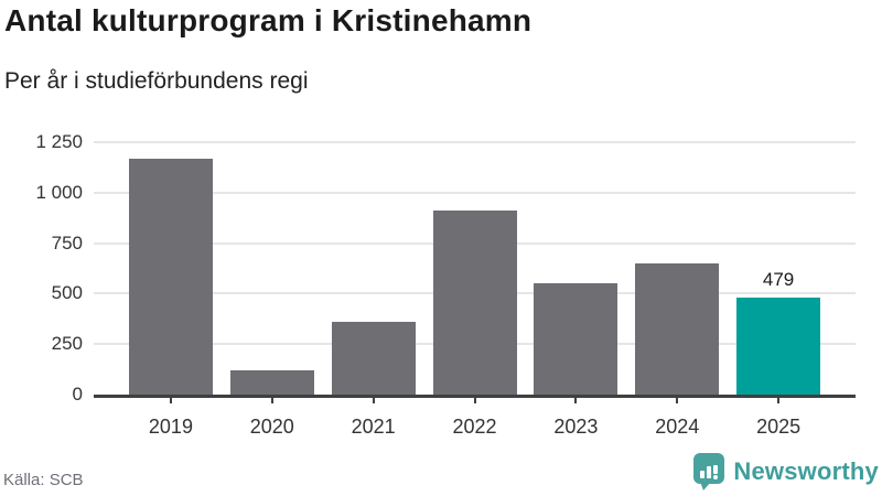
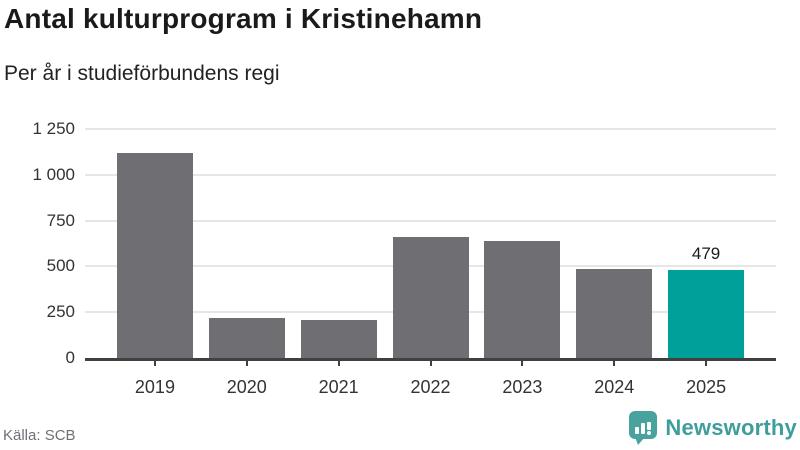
2019: 1170 -> 1120
2020: 120 -> 220
2021: 360 -> 210
2022: 910 -> 660
2023: 550 -> 640
2024: 650 -> 480
